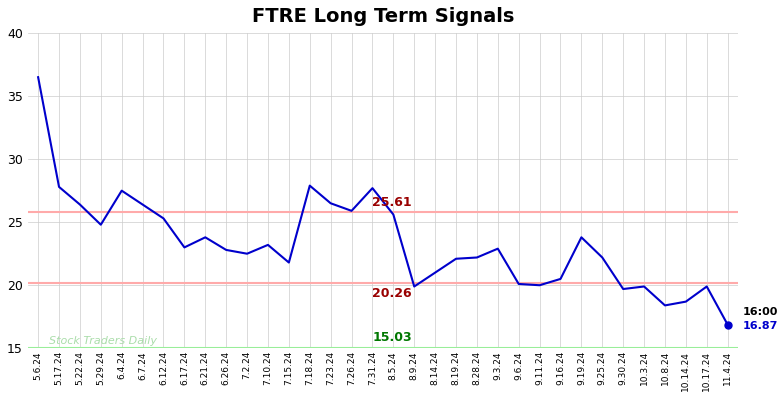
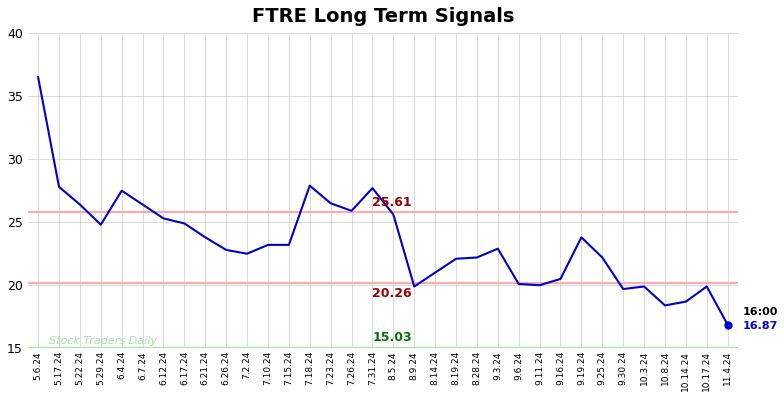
6.17.24: 23.0 -> 24.9
7.15.24: 21.8 -> 23.2
